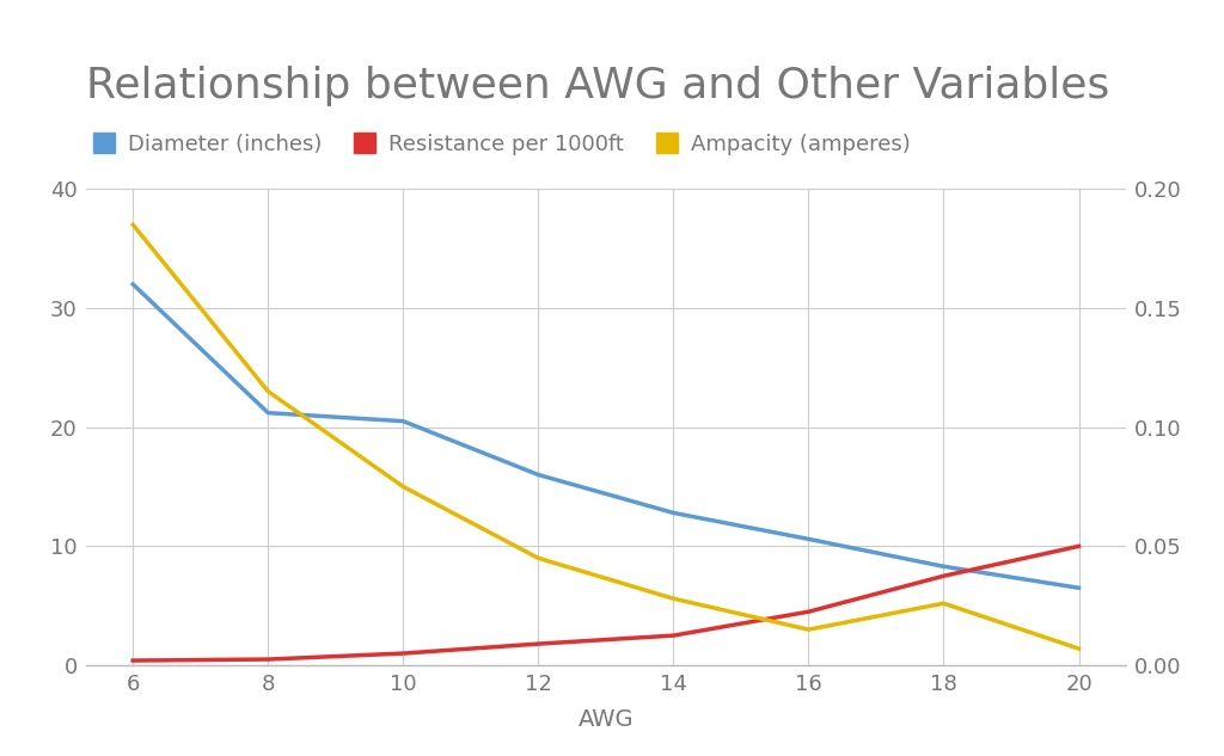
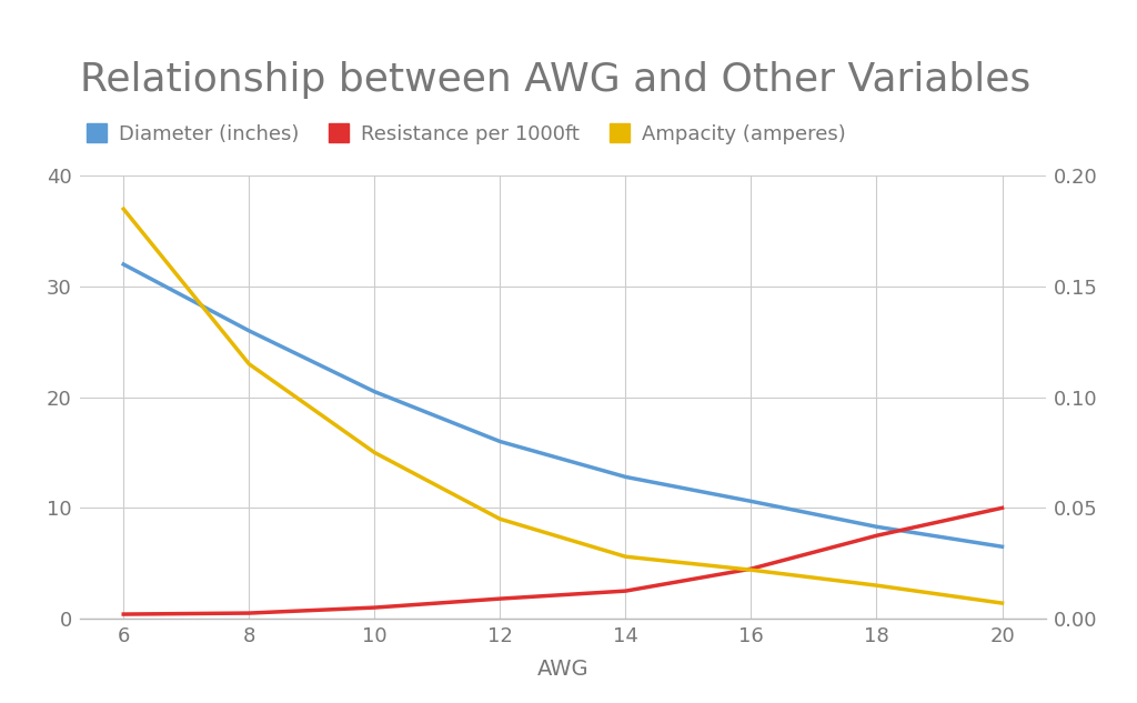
Diameter (inches)/8: 21.2 -> 26.0
Ampacity (amperes)/16: 0.015 -> 0.022
Ampacity (amperes)/18: 0.026 -> 0.015
